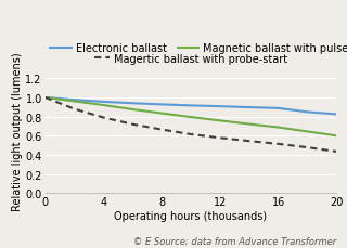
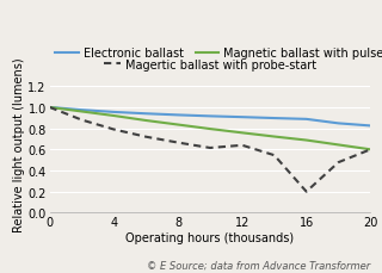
Magertic ballast with probe-start/12: 0.58 -> 0.64
Magertic ballast with probe-start/16: 0.52 -> 0.20
Magertic ballast with probe-start/20: 0.43 -> 0.60
